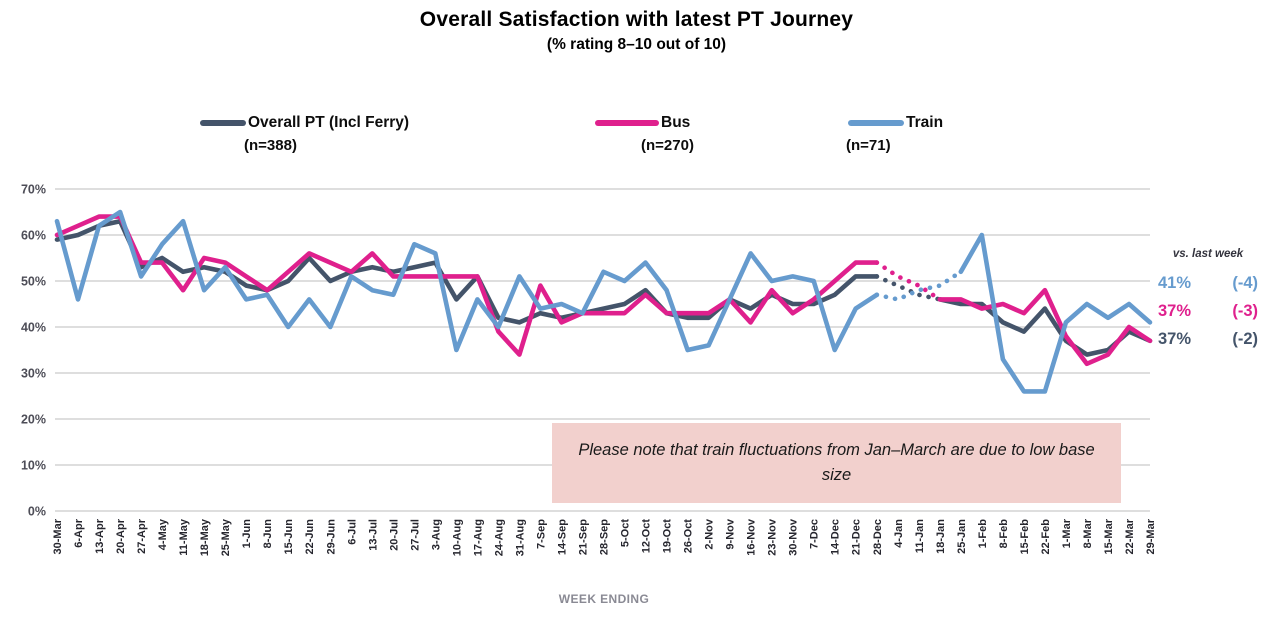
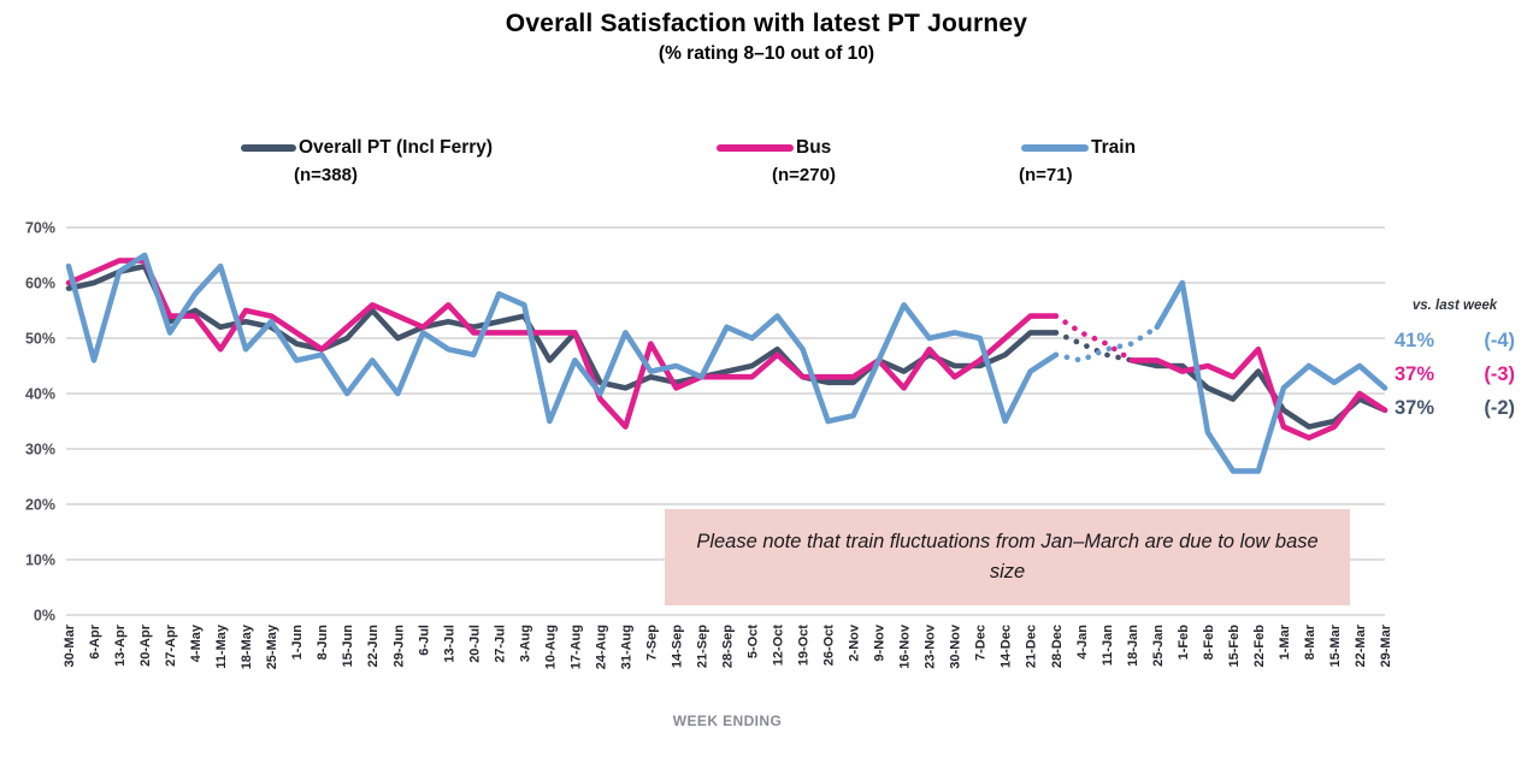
Bus/1-Mar: 38% -> 34%
